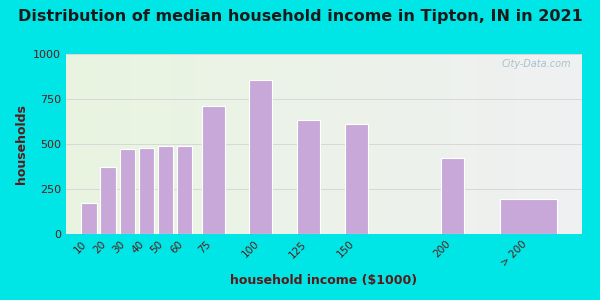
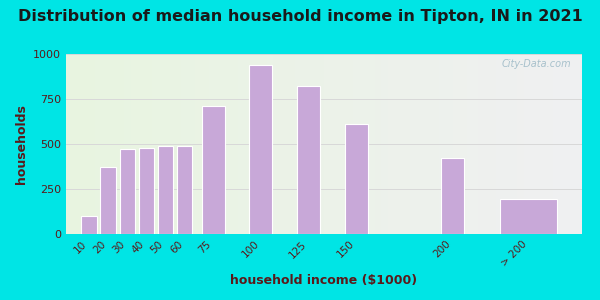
10: 180 -> 100
100: 860 -> 940
125: 640 -> 820
